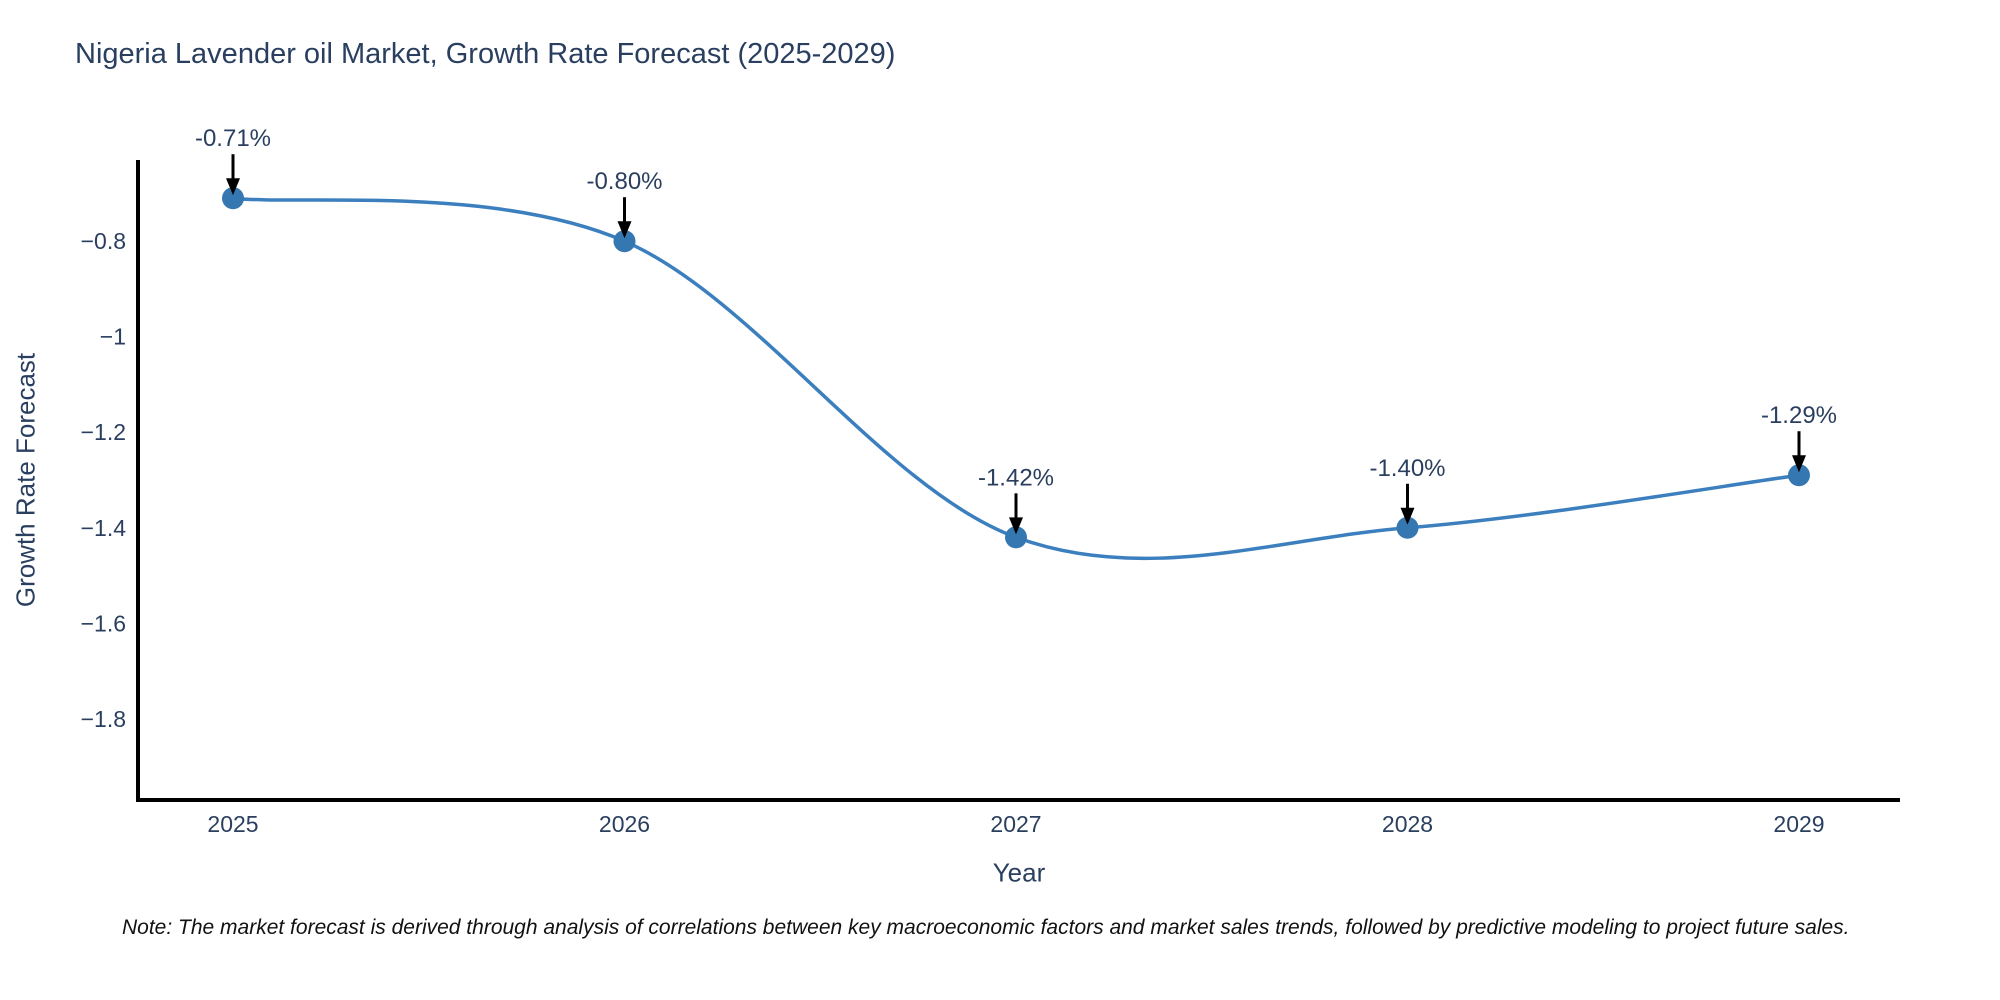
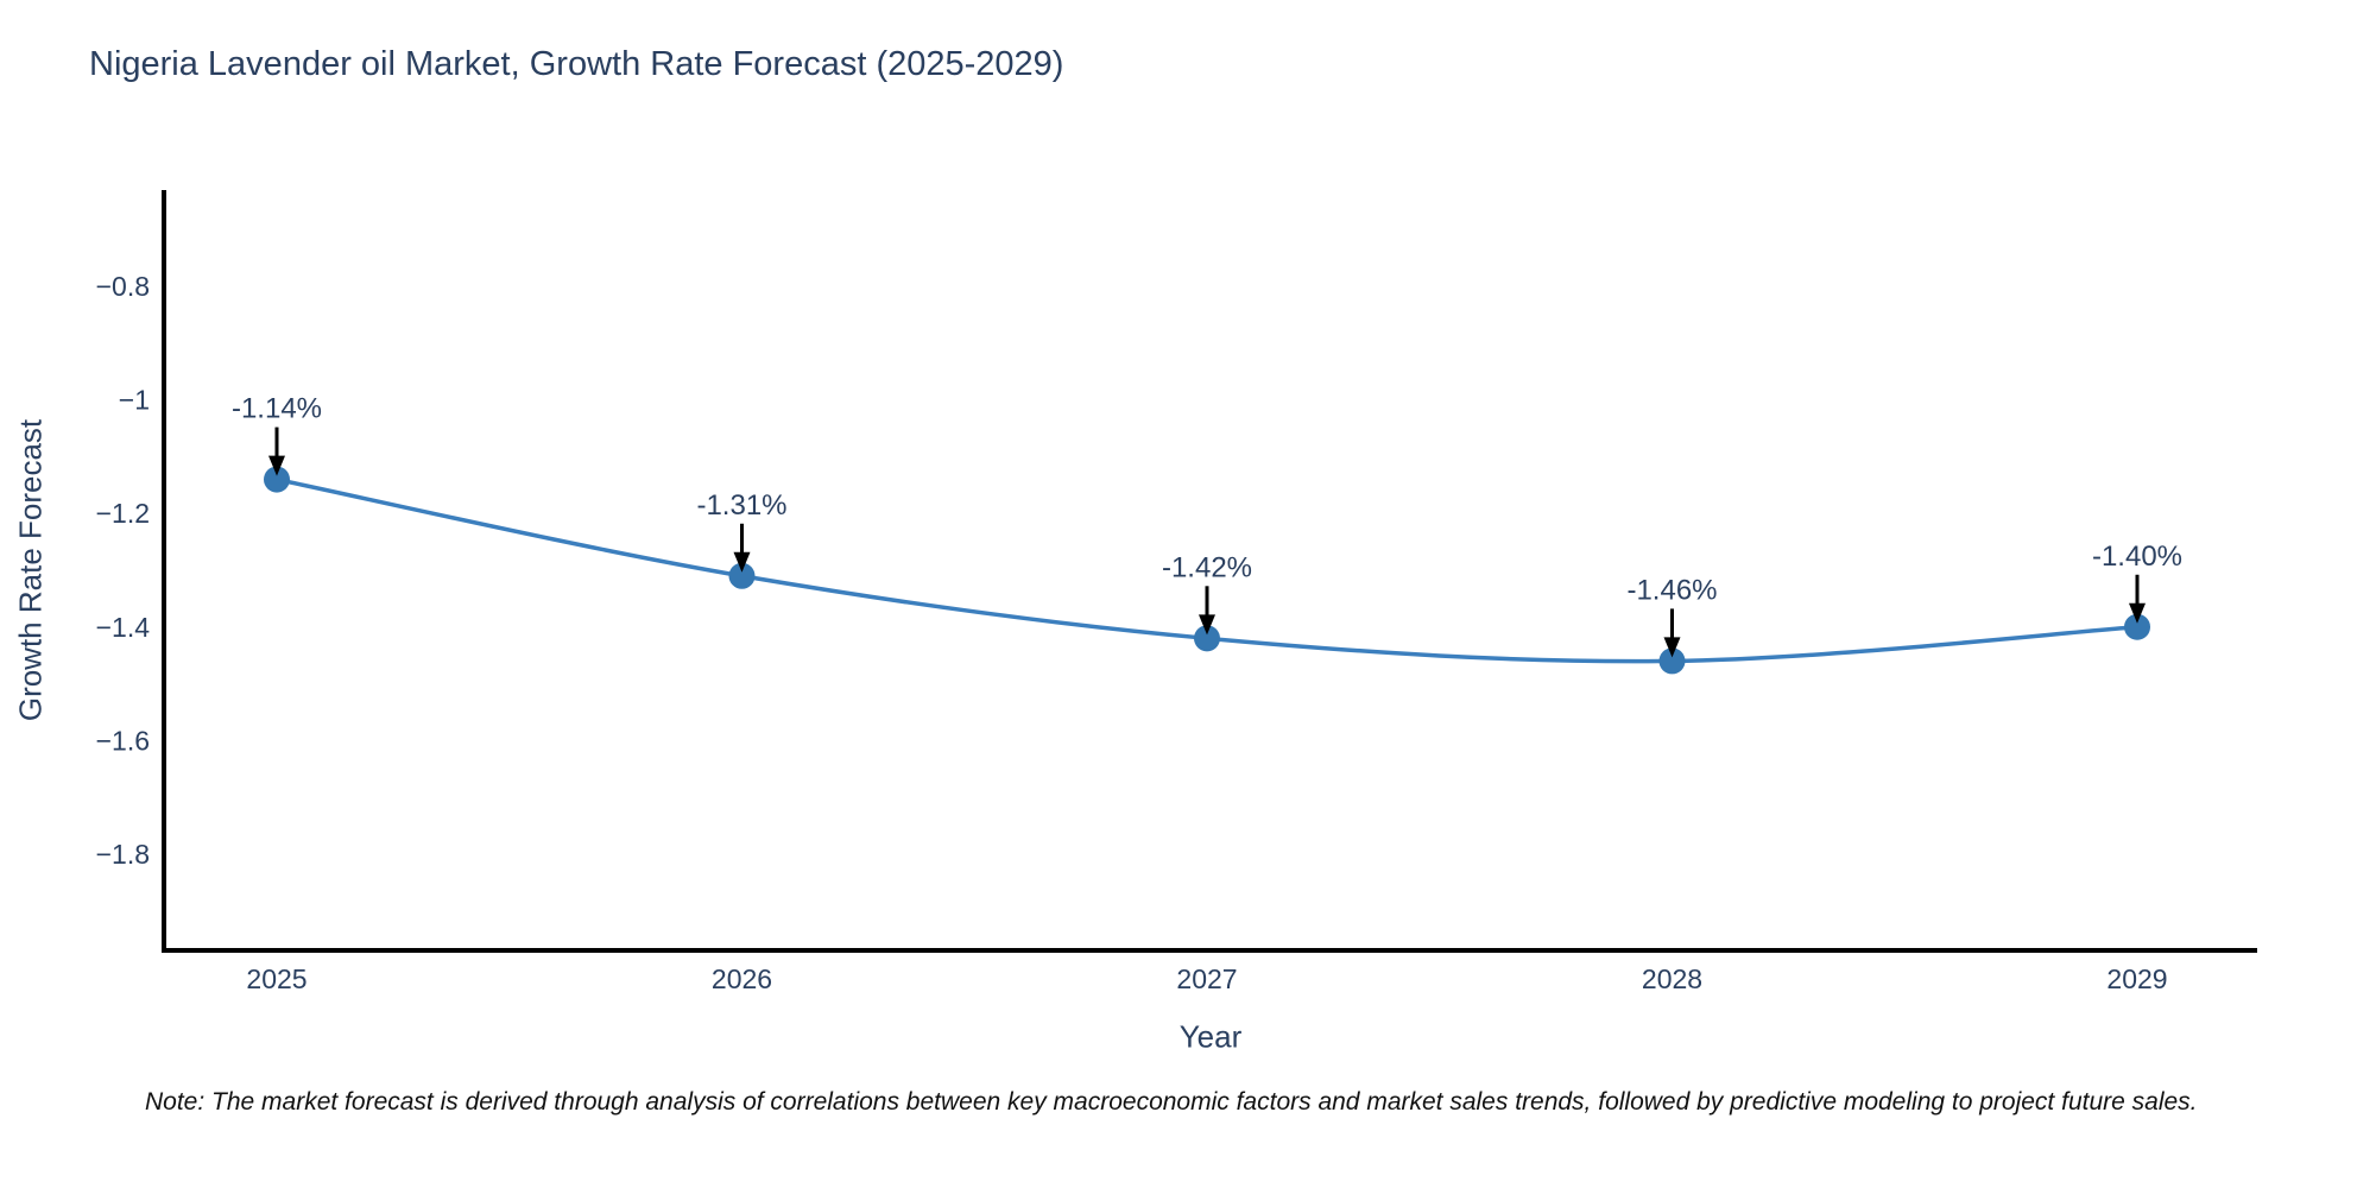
2025: -0.71% -> -1.14%
2026: -0.80% -> -1.31%
2028: -1.40% -> -1.46%
2029: -1.29% -> -1.40%
